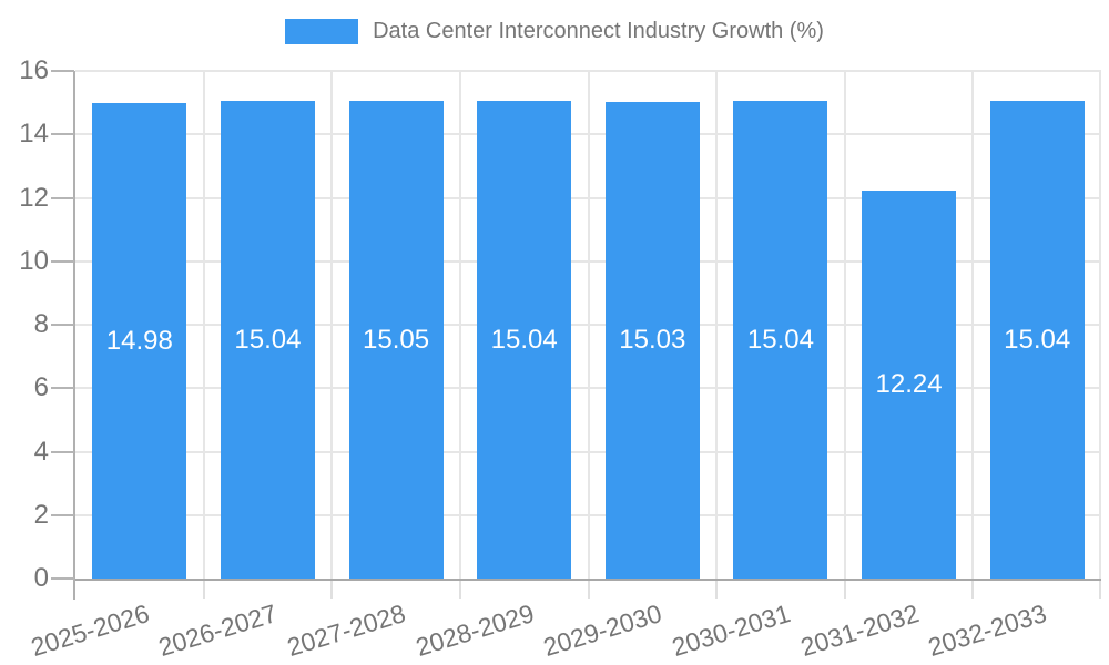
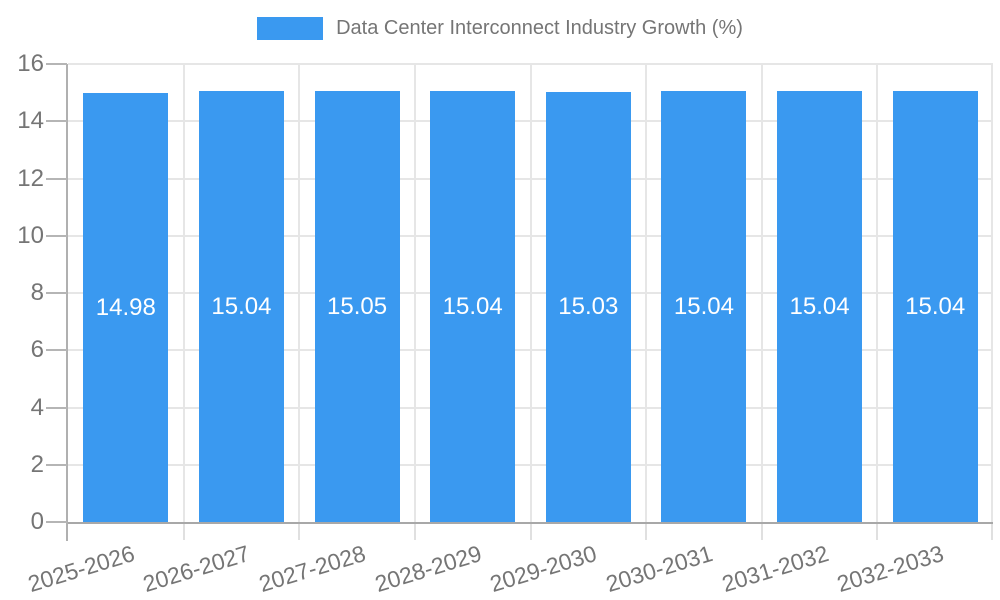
2031-2032: 12.24 -> 15.04
